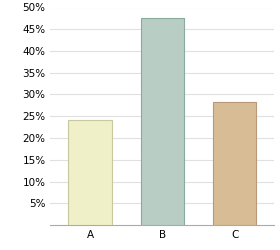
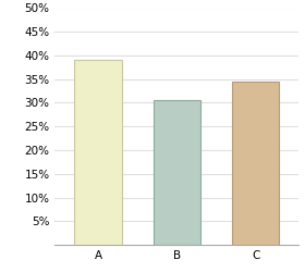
A: 24.2% -> 39.0%
B: 47.6% -> 30.5%
C: 28.2% -> 34.5%
